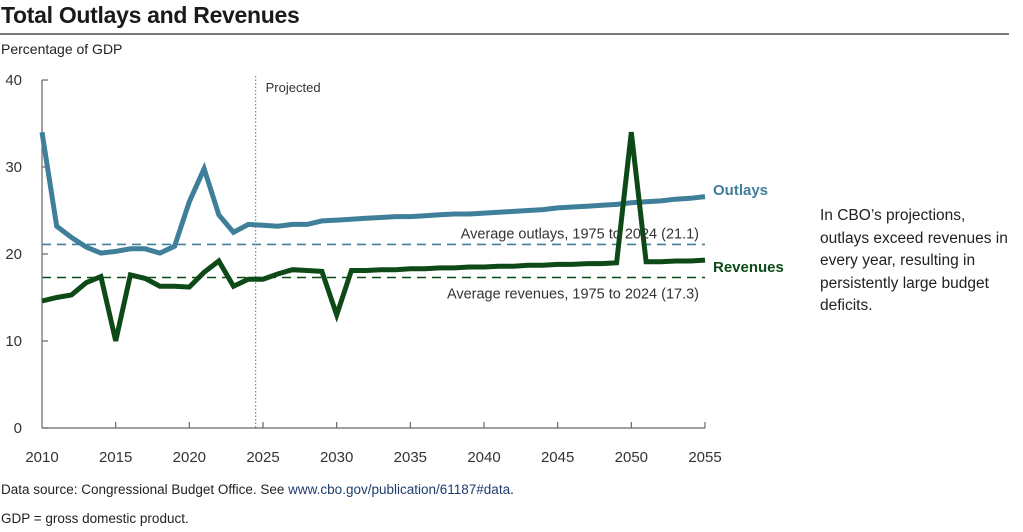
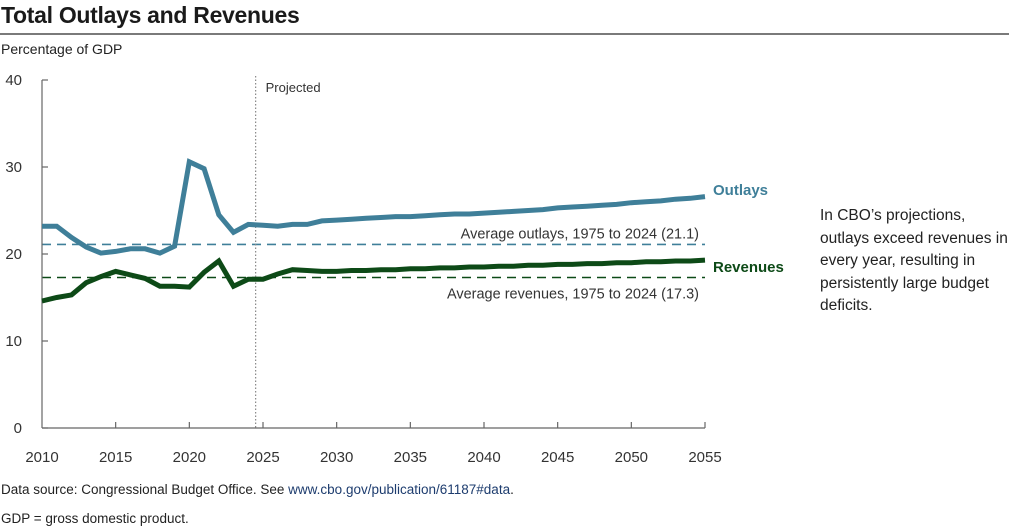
Outlays/2010: 34 -> 23
Revenues/2015: 10 -> 18
Outlays/2020: 26 -> 31
Revenues/2030: 13 -> 18
Revenues/2050: 34 -> 19
